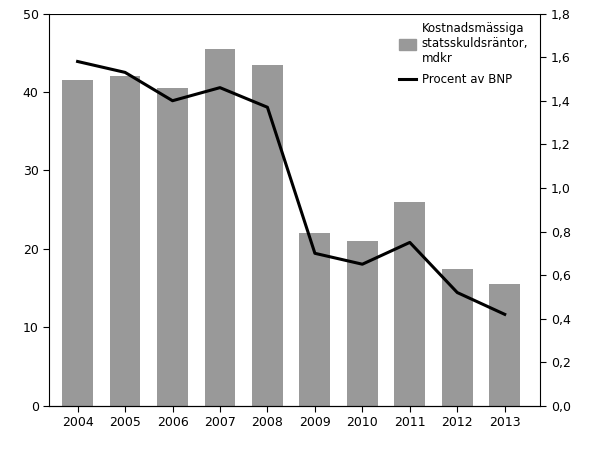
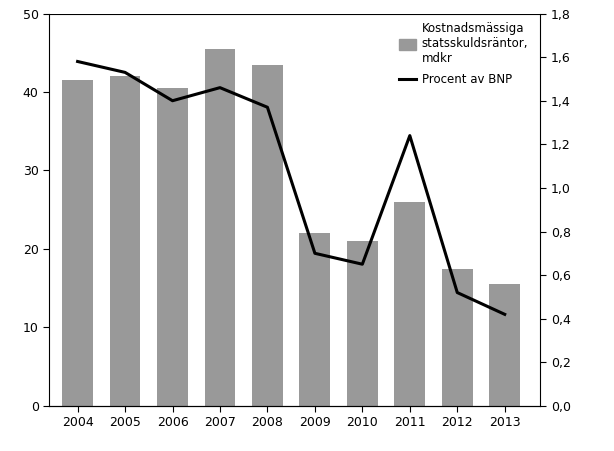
Procent av BNP/2011: 0,75 -> 1,24
